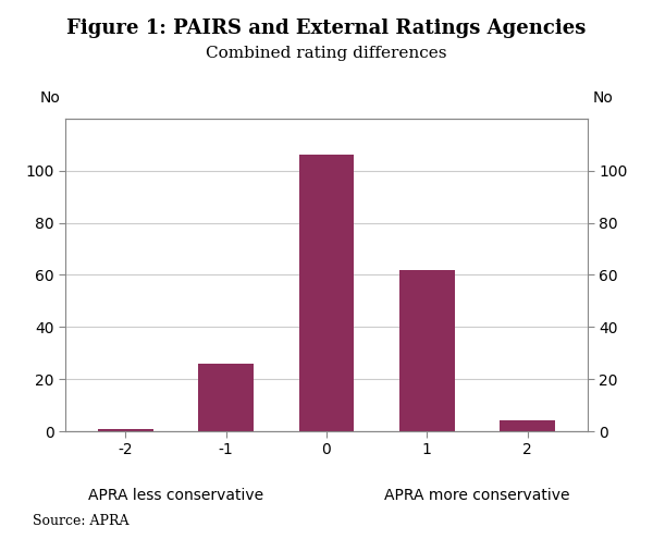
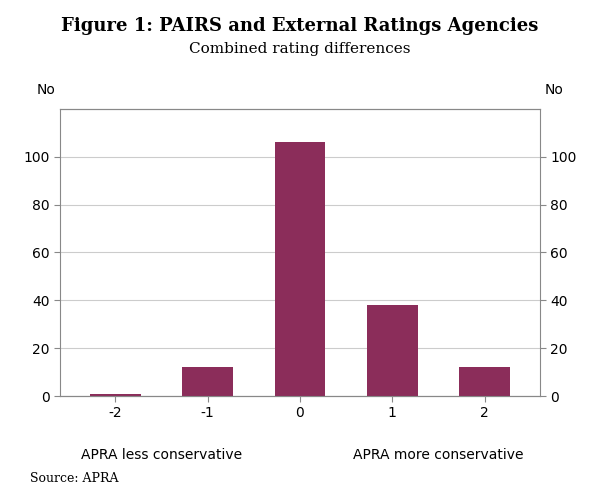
-1: 26 -> 12
1: 62 -> 38
2: 4 -> 12
